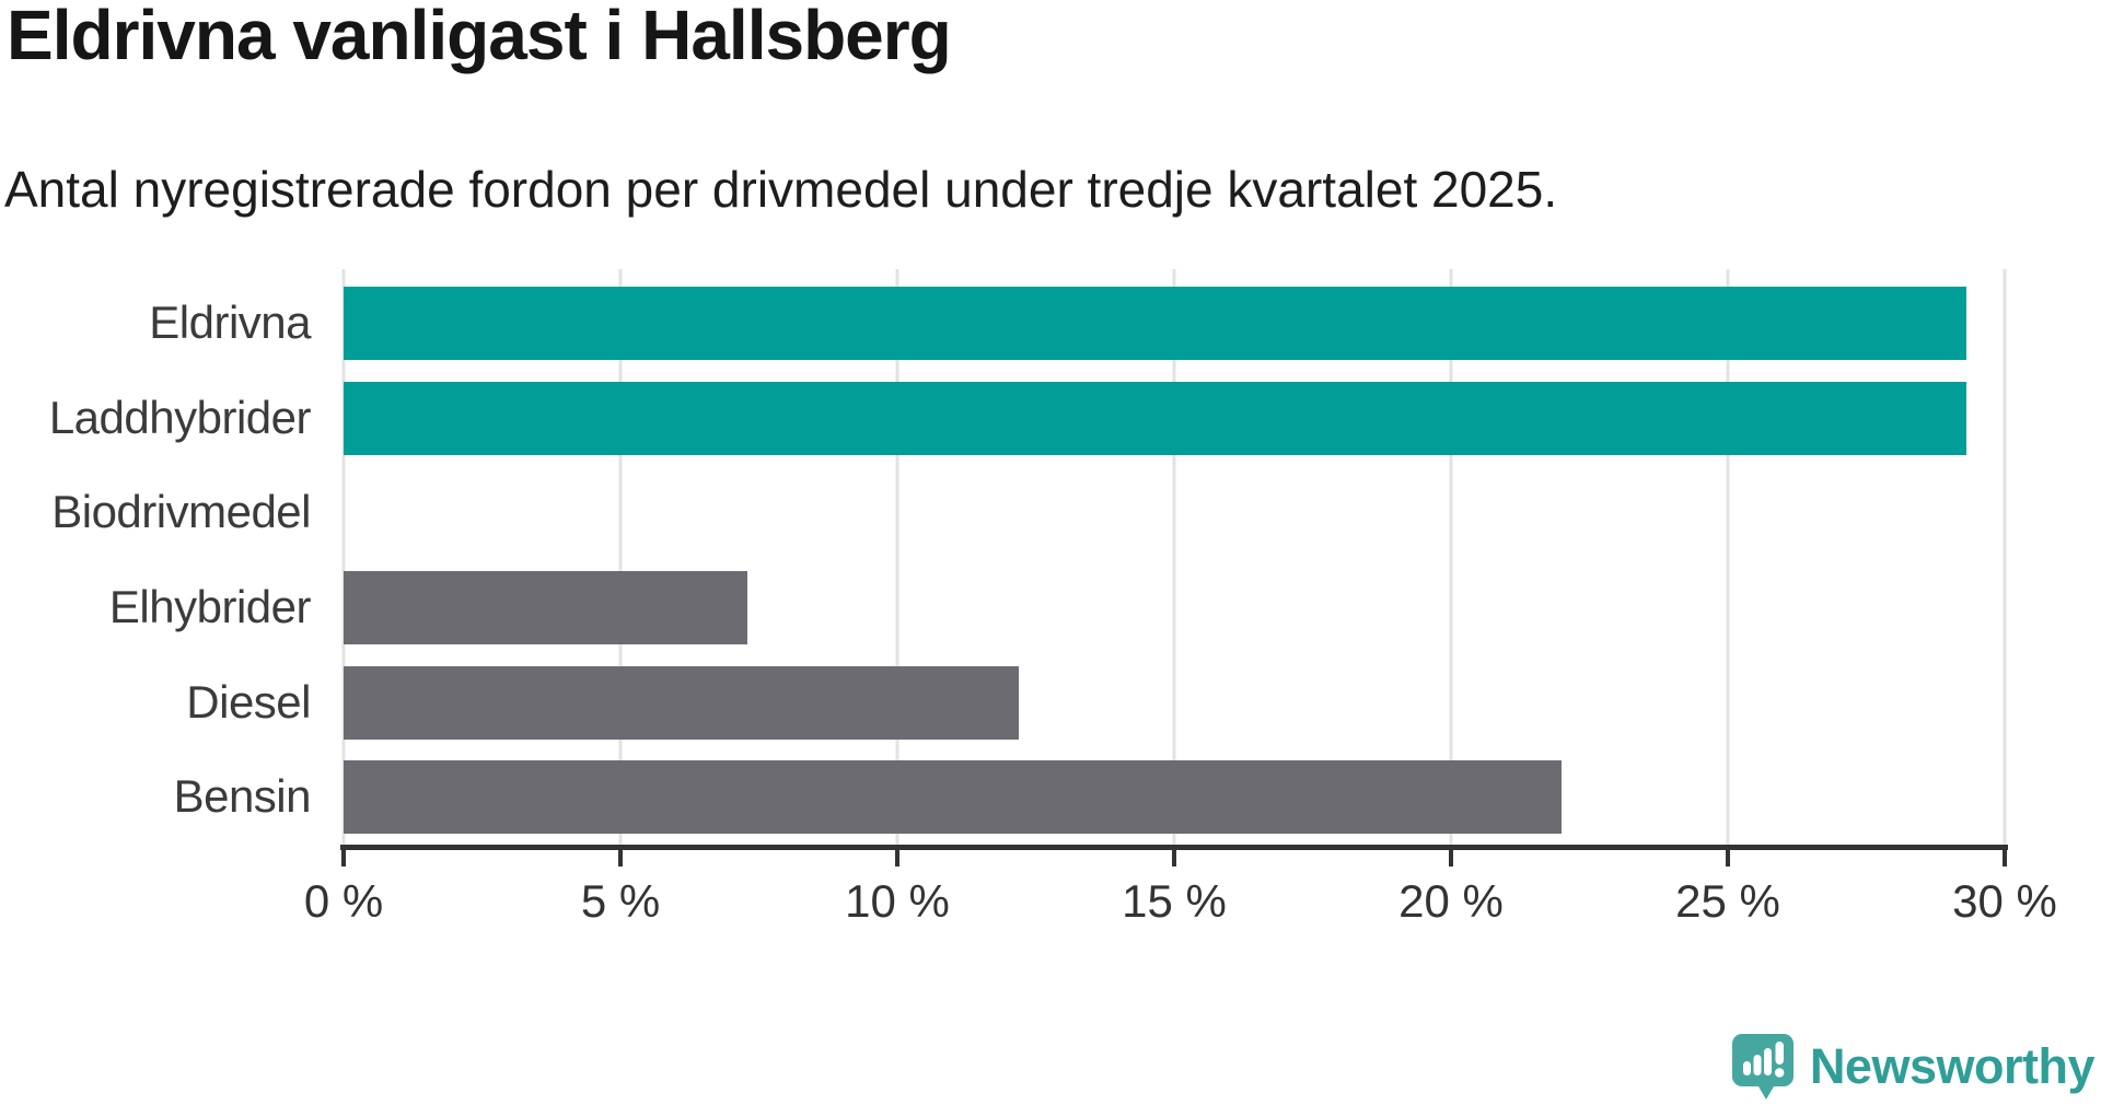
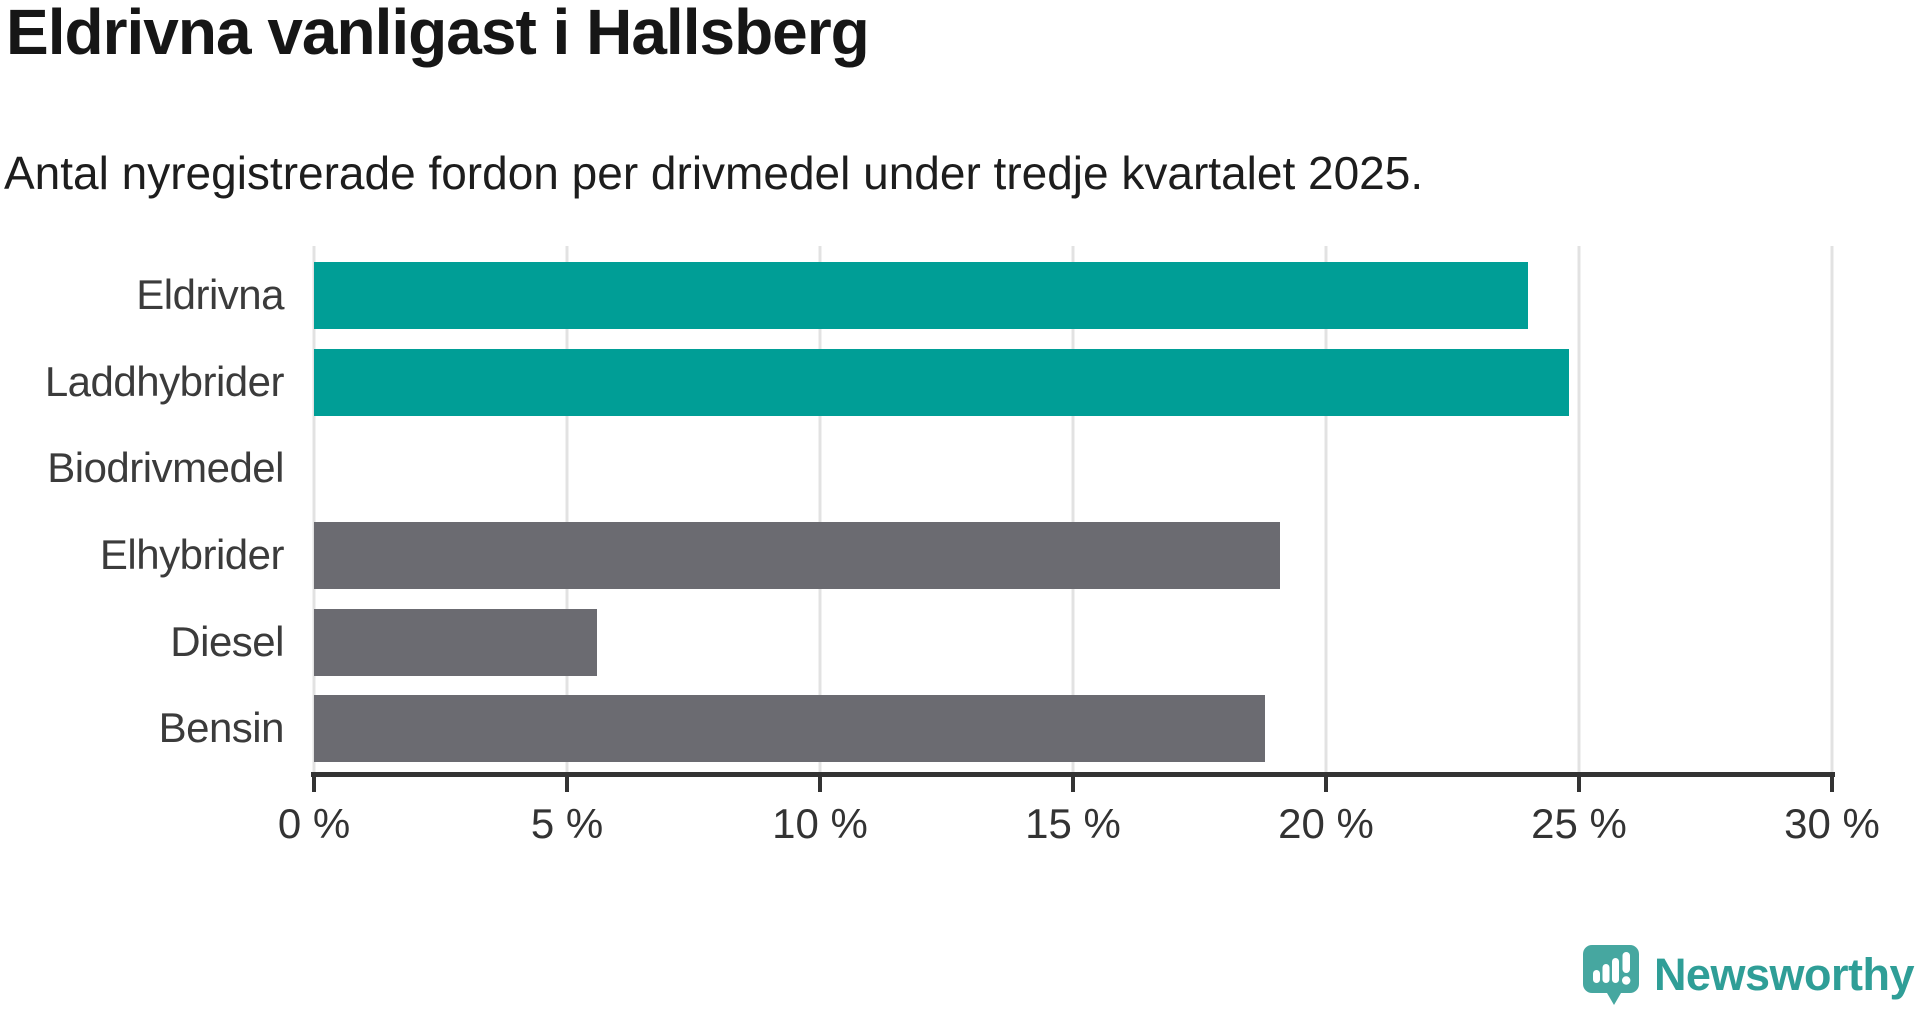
Eldrivna: 29.3% -> 24.0%
Laddhybrider: 29.3% -> 24.8%
Elhybrider: 7.3% -> 19.1%
Diesel: 12.2% -> 5.6%
Bensin: 22.0% -> 18.8%
